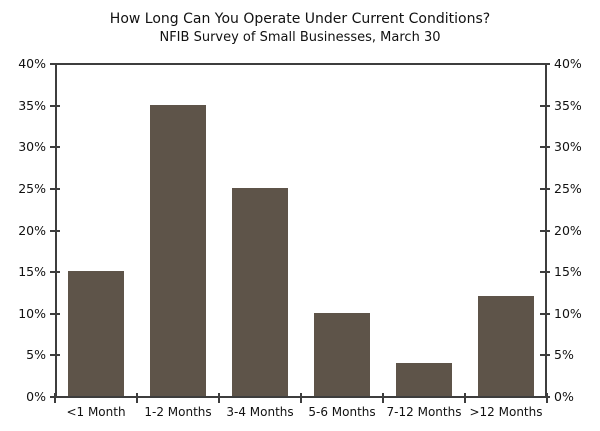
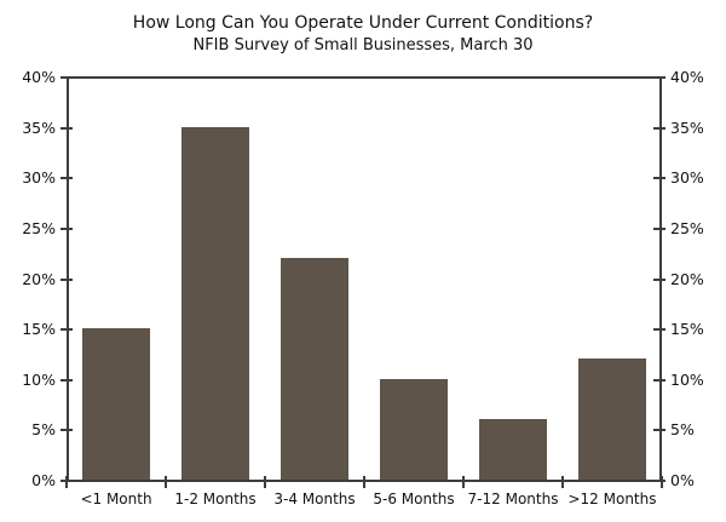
3-4 Months: 25% -> 22%
7-12 Months: 4% -> 6%
